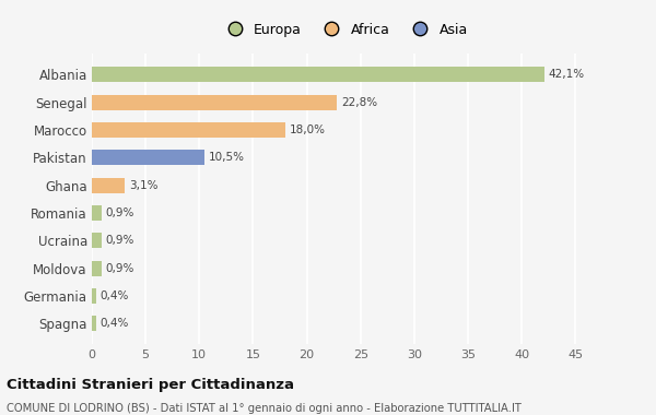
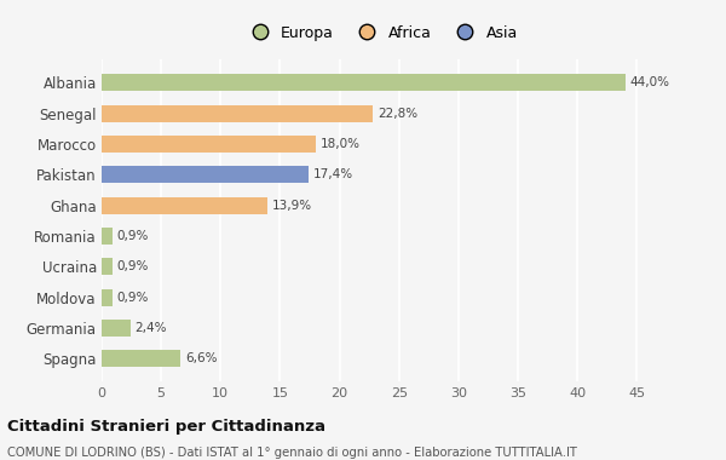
Albania: 42,1% -> 44,0%
Pakistan: 10,5% -> 17,4%
Ghana: 3,1% -> 13,9%
Germania: 0,4% -> 2,4%
Spagna: 0,4% -> 6,6%
